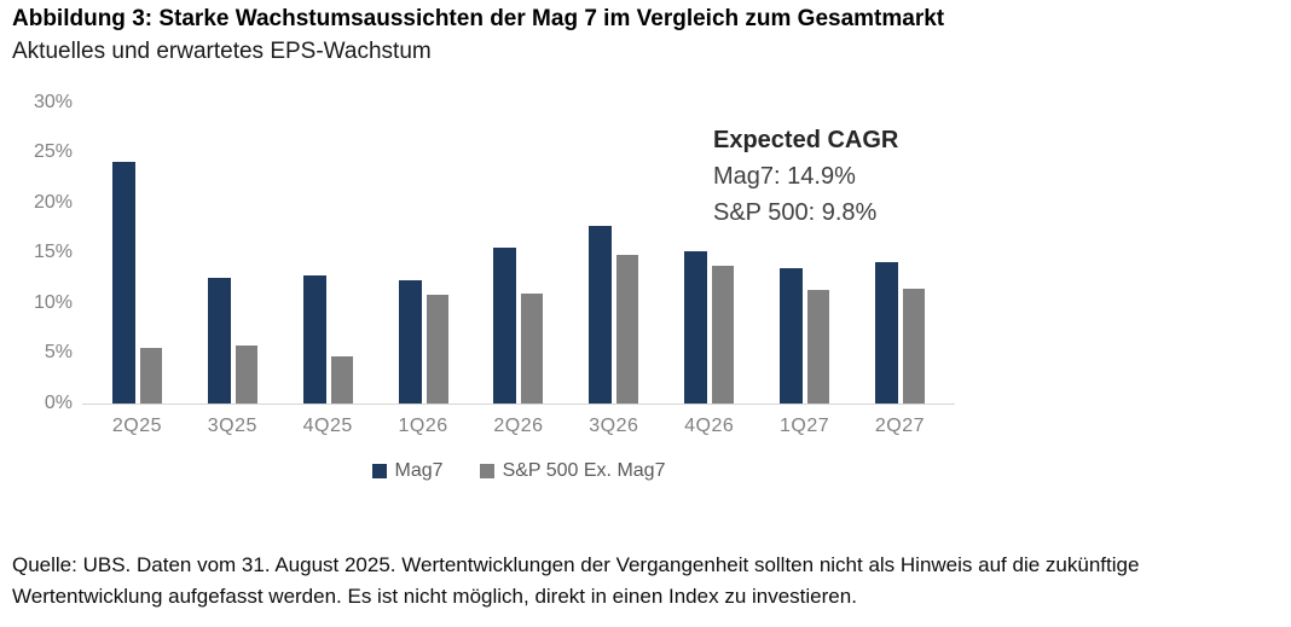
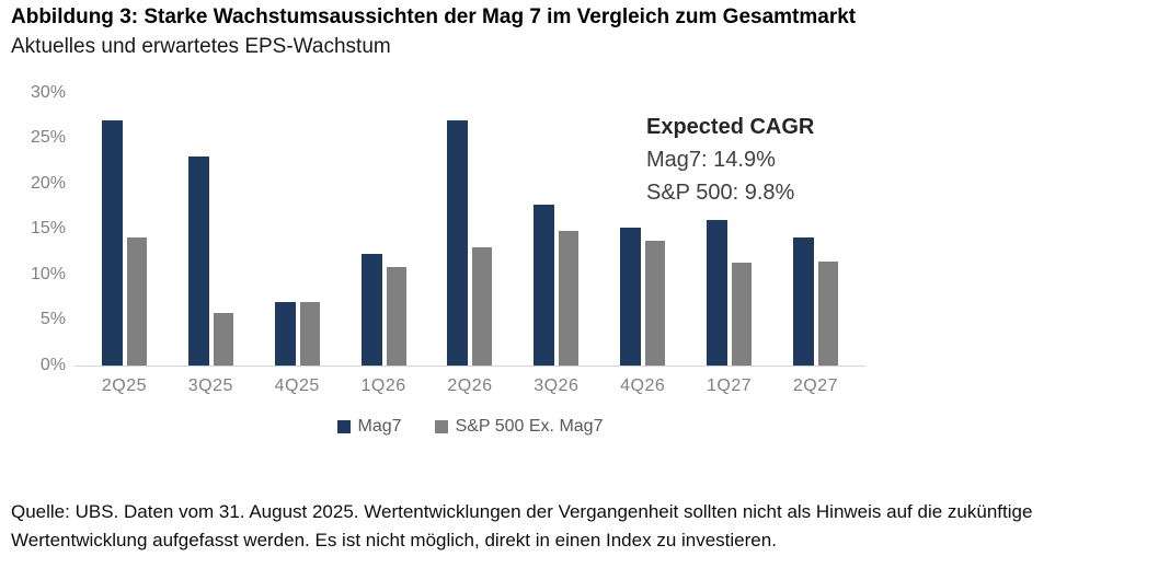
Mag7/2Q25: 24% -> 27%
S&P 500 Ex. Mag7/2Q25: 6% -> 14%
Mag7/3Q25: 12% -> 23%
Mag7/4Q25: 13% -> 7%
S&P 500 Ex. Mag7/4Q25: 5% -> 7%
Mag7/2Q26: 16% -> 27%
S&P 500 Ex. Mag7/2Q26: 11% -> 13%
Mag7/1Q27: 13% -> 16%
